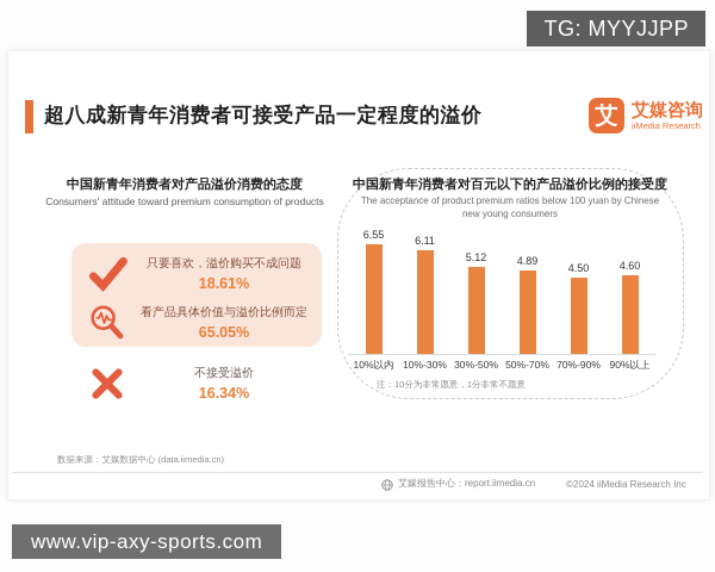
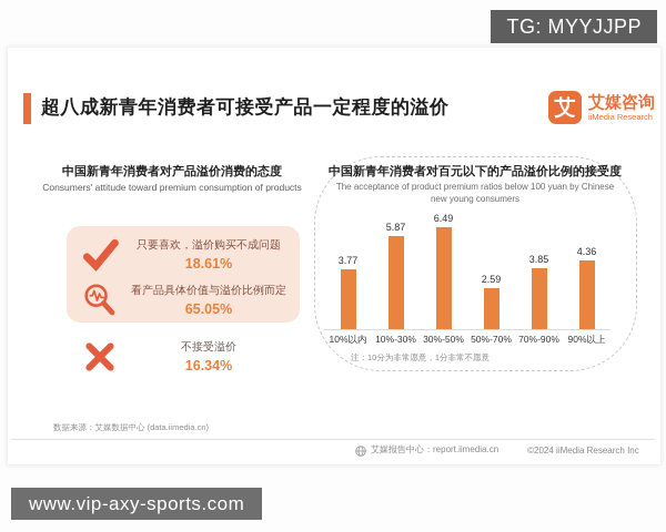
10%以内: 6.55 -> 3.77
10%-30%: 6.11 -> 5.87
30%-50%: 5.12 -> 6.49
50%-70%: 4.89 -> 2.59
70%-90%: 4.50 -> 3.85
90%以上: 4.60 -> 4.36
